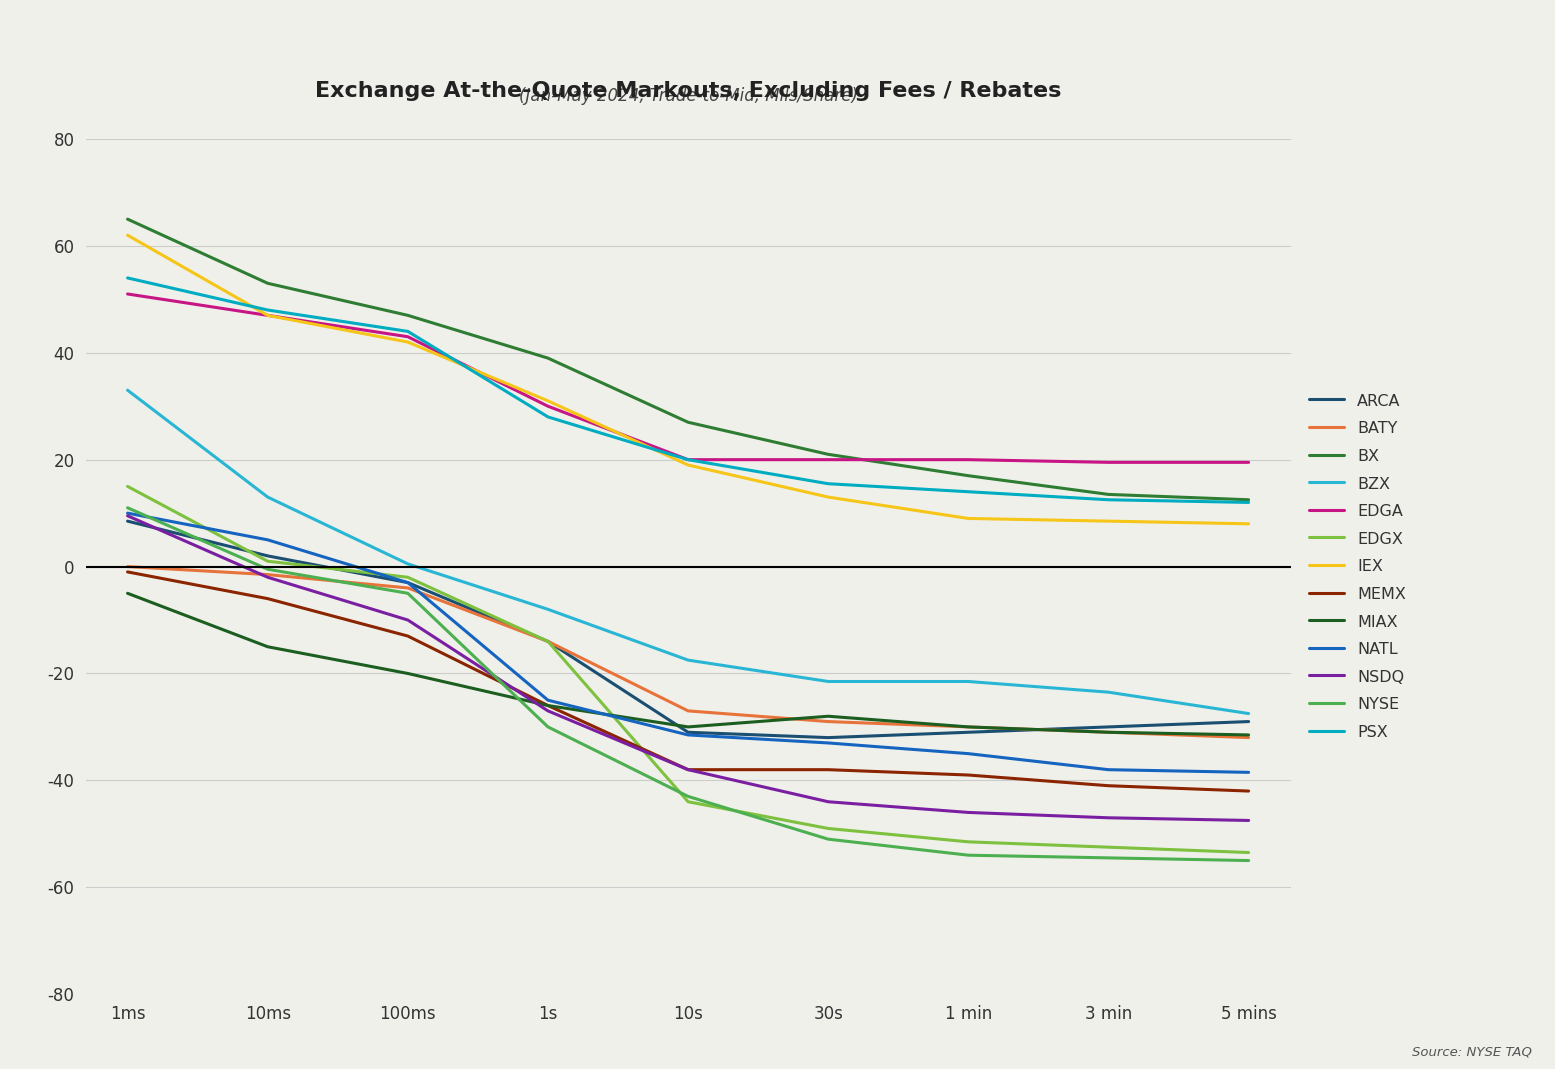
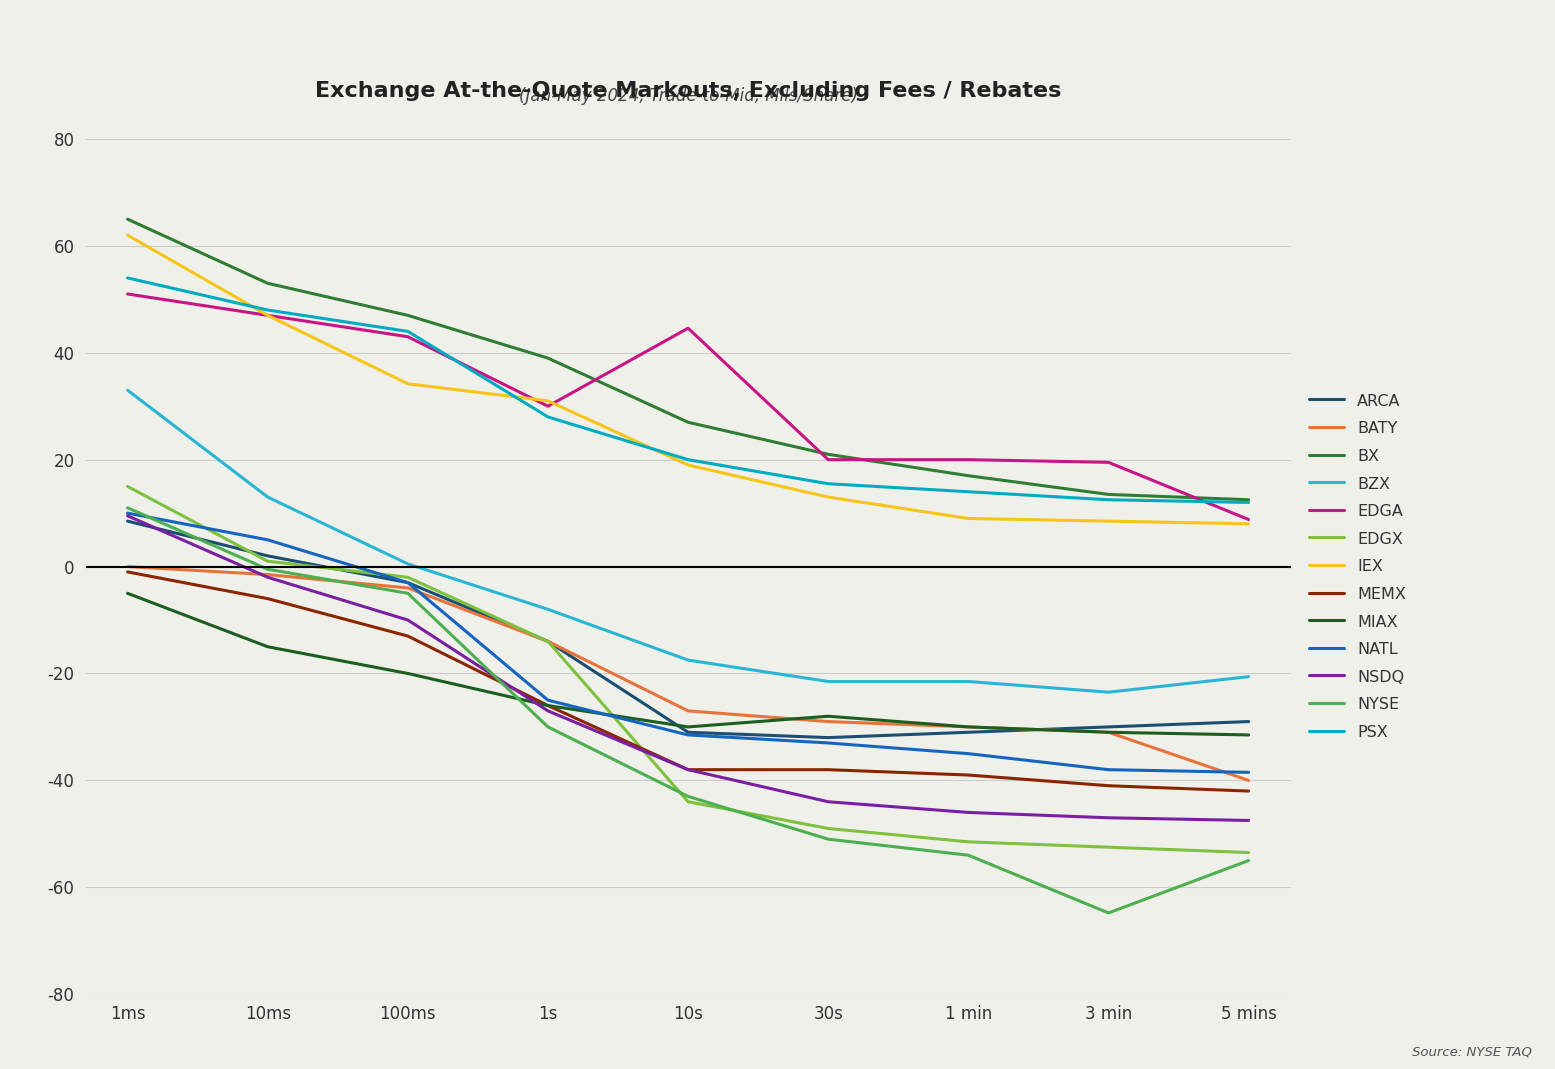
IEX/100ms: 42.0 -> 34.2
EDGA/10s: 20.0 -> 44.6
NYSE/3 min: -54.5 -> -64.8
BATY/5 mins: -32.0 -> -40.0
BZX/5 mins: -27.5 -> -20.6
EDGA/5 mins: 19.5 -> 8.8
